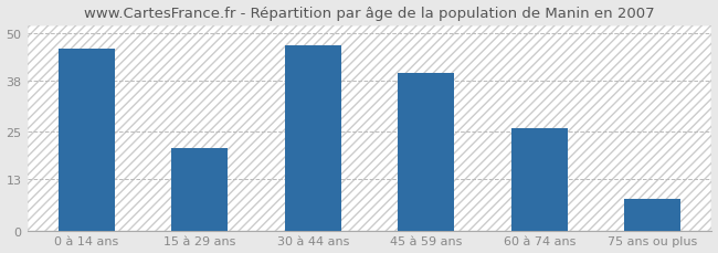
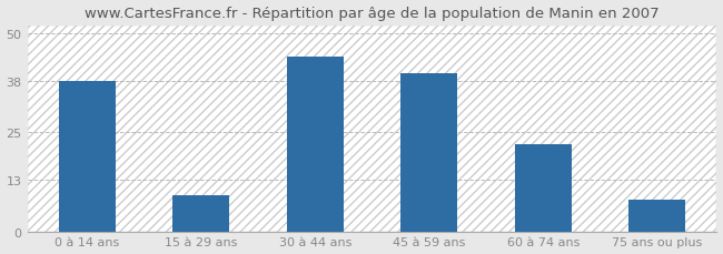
0 à 14 ans: 46 -> 38
15 à 29 ans: 21 -> 9
30 à 44 ans: 47 -> 44
60 à 74 ans: 26 -> 22
